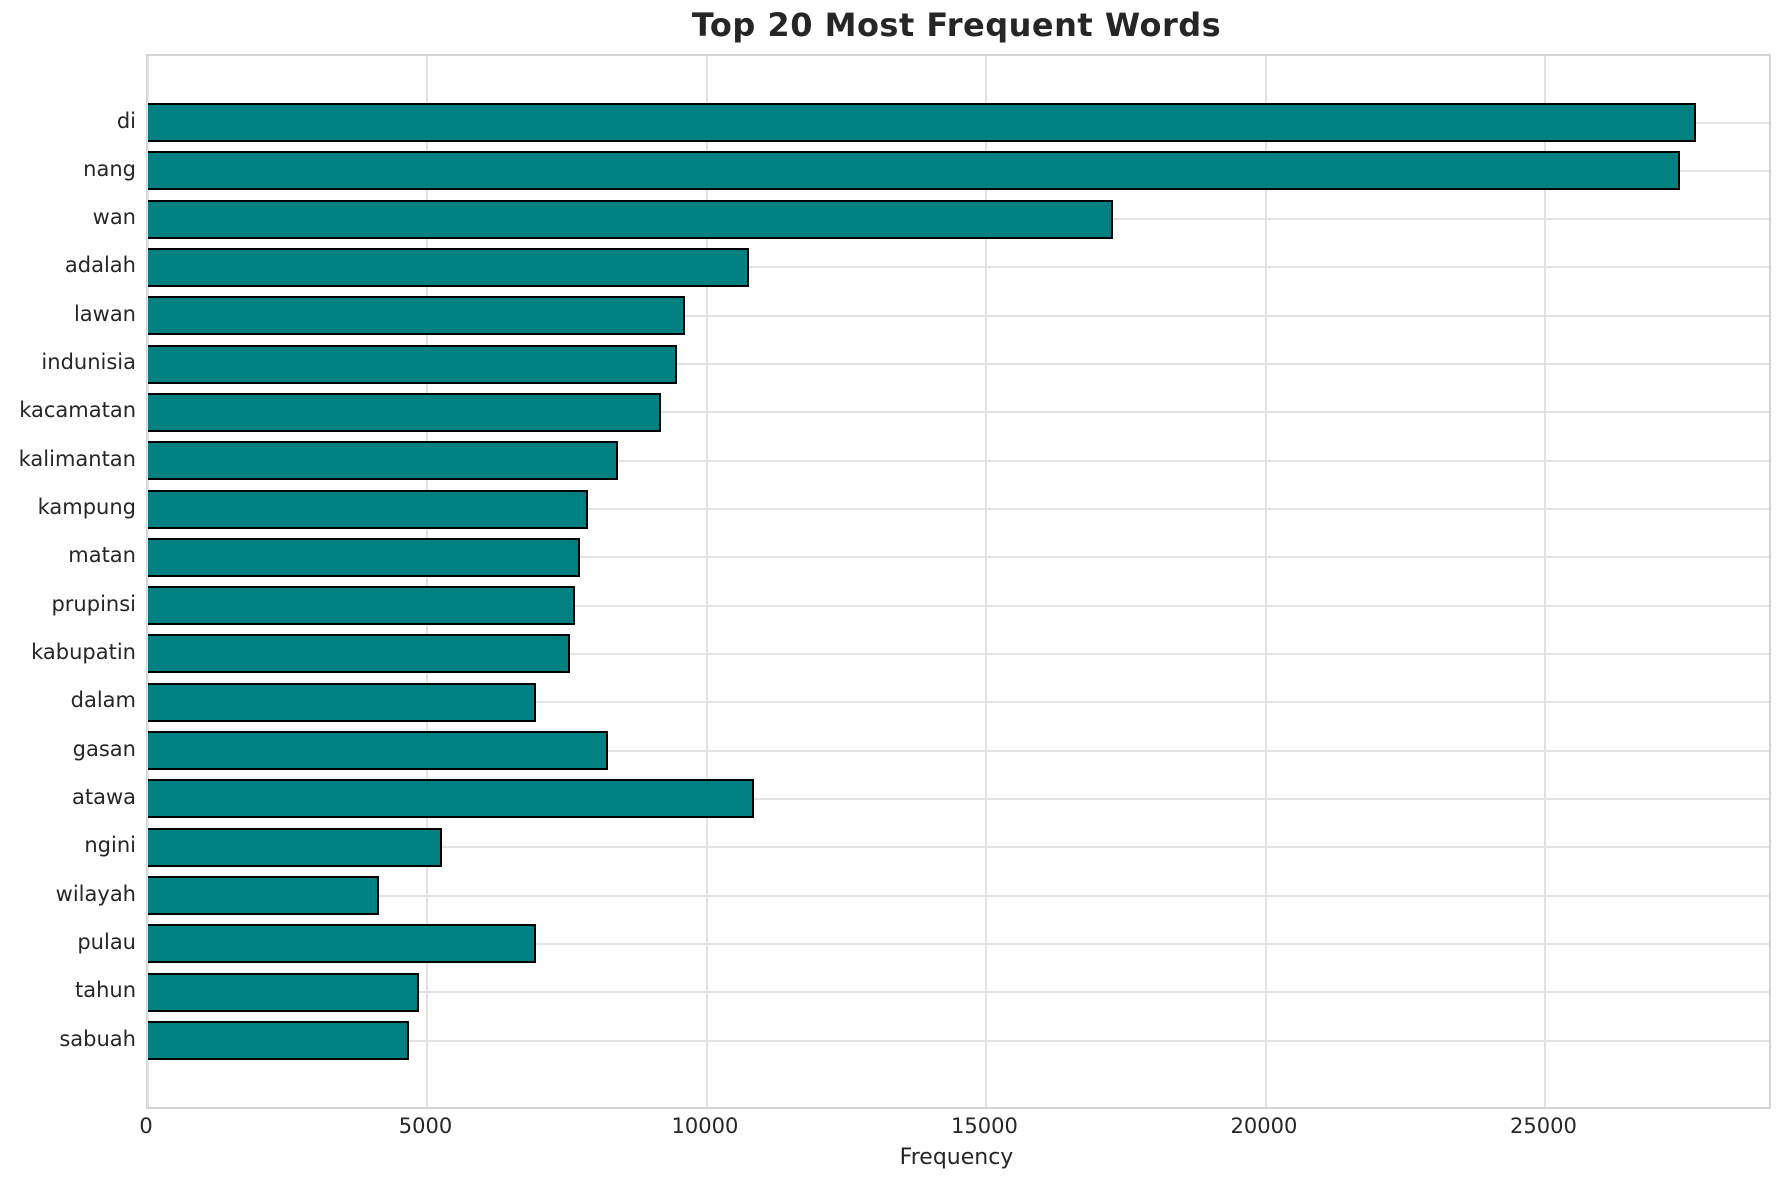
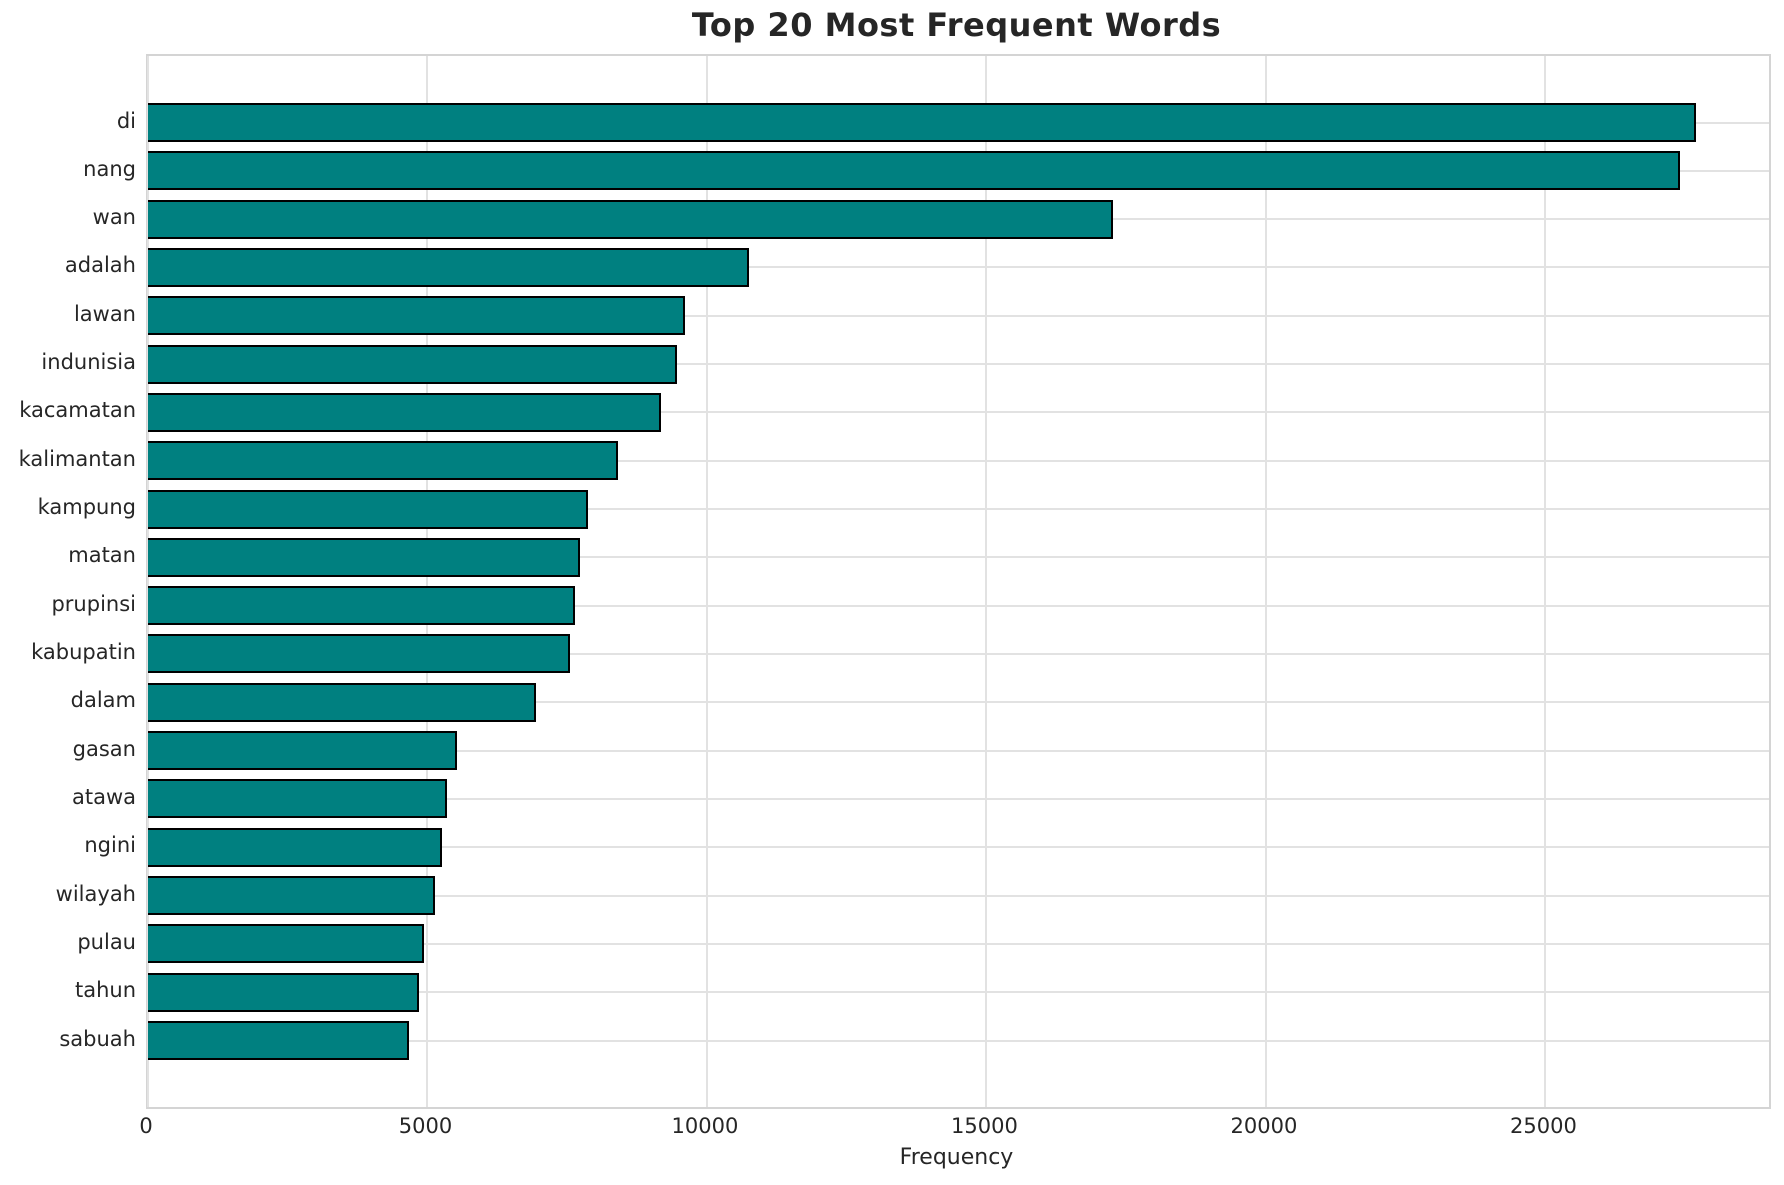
gasan: 8200 -> 5500
atawa: 10800 -> 5300
wilayah: 4100 -> 5100
pulau: 6900 -> 4900
